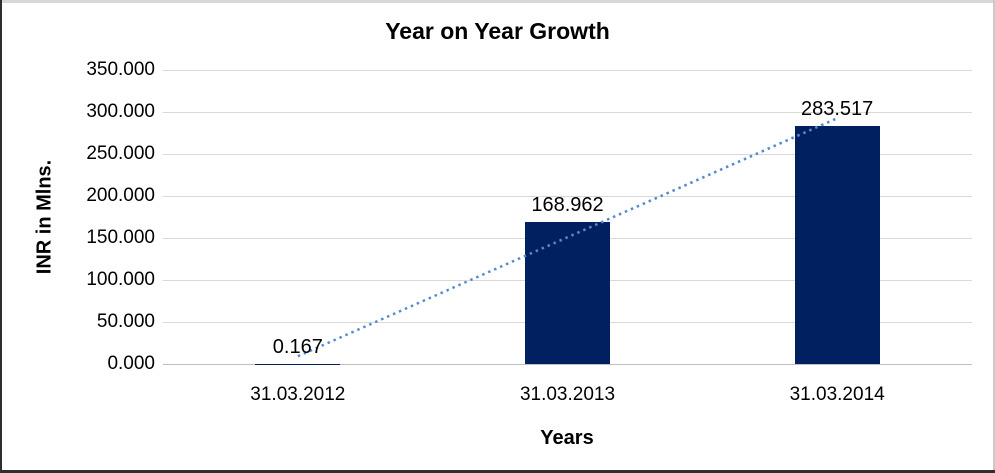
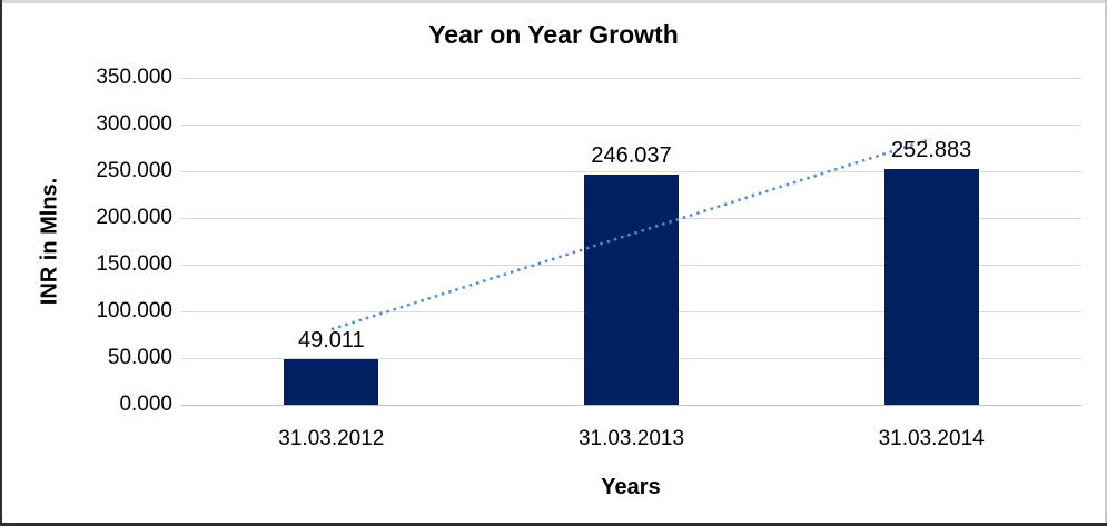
31.03.2012: 0.167 -> 49.011
31.03.2013: 168.962 -> 246.037
31.03.2014: 283.517 -> 252.883
